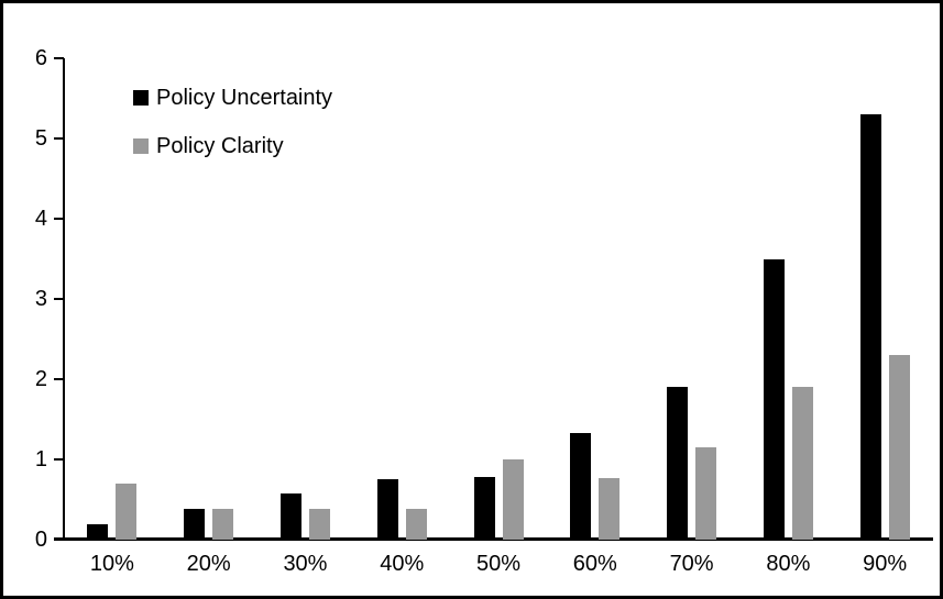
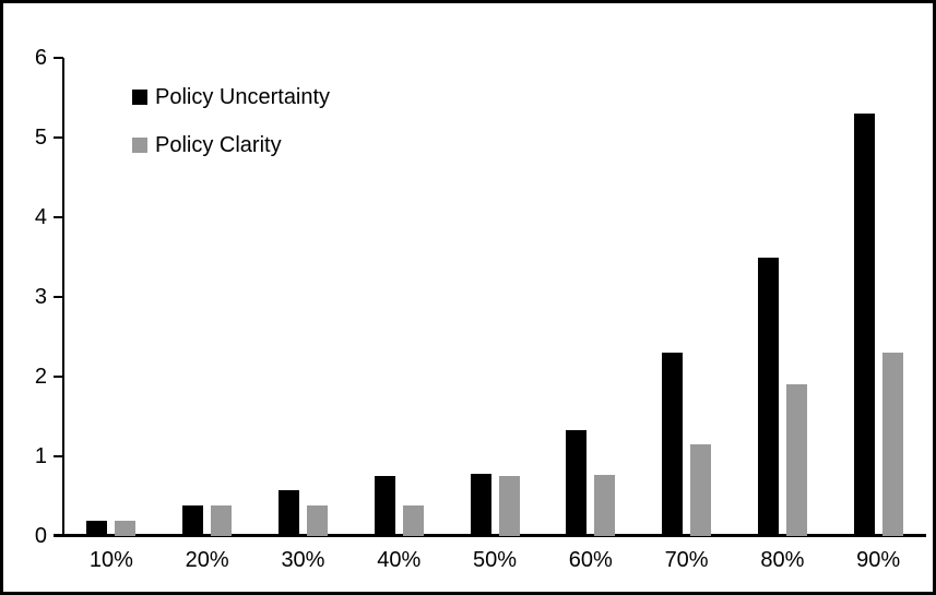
Policy Clarity/10%: 0.7 -> 0.2
Policy Clarity/50%: 1.0 -> 0.8
Policy Uncertainty/70%: 1.9 -> 2.3
